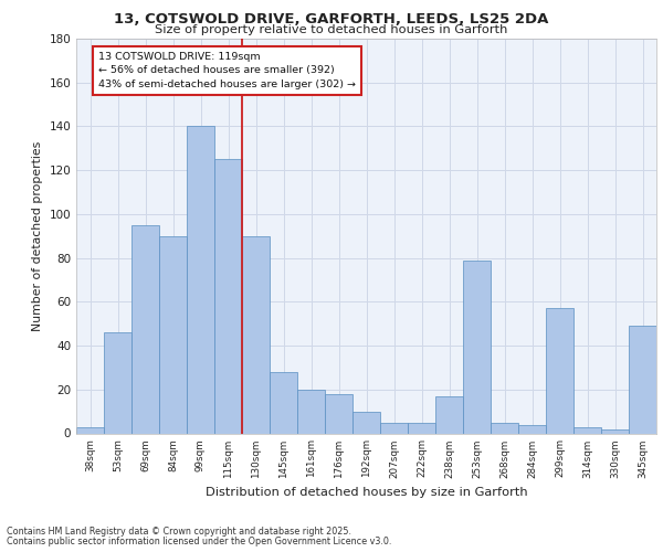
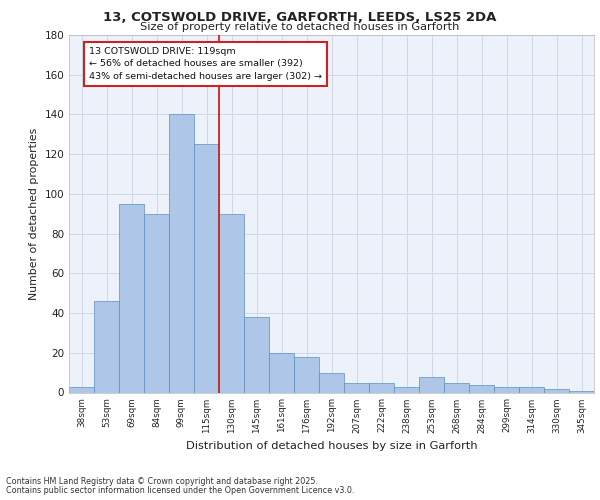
145sqm: 28 -> 38
238sqm: 17 -> 3
253sqm: 79 -> 8
299sqm: 57 -> 3
345sqm: 49 -> 1
